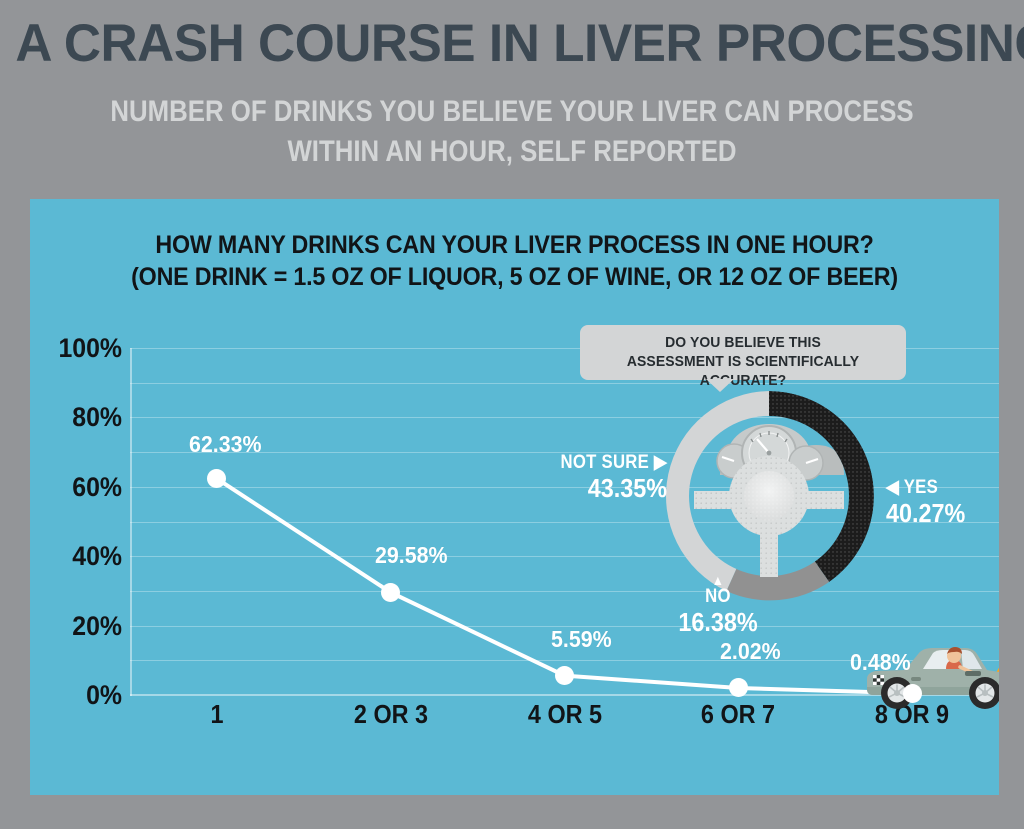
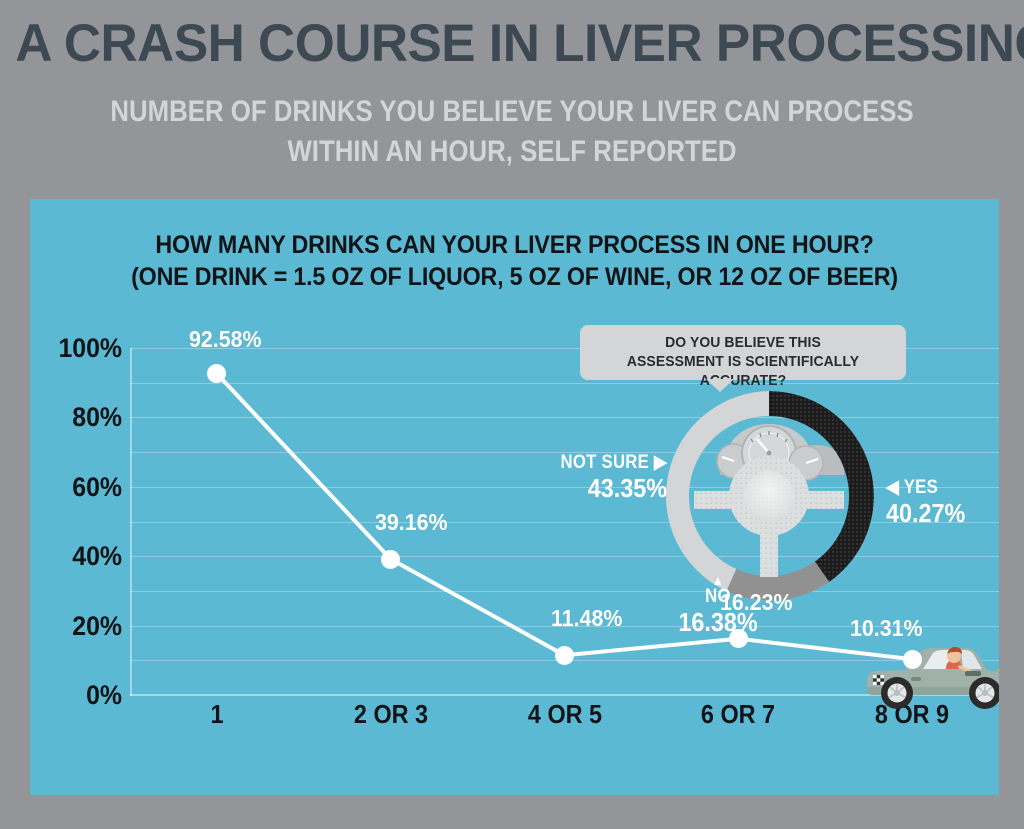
1: 62.33% -> 92.58%
2 OR 3: 29.58% -> 39.16%
4 OR 5: 5.59% -> 11.48%
6 OR 7: 2.02% -> 16.23%
8 OR 9: 0.48% -> 10.31%
